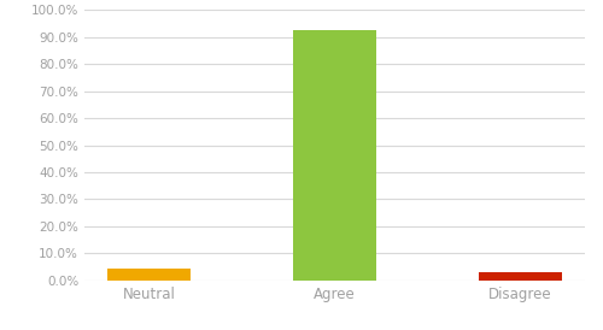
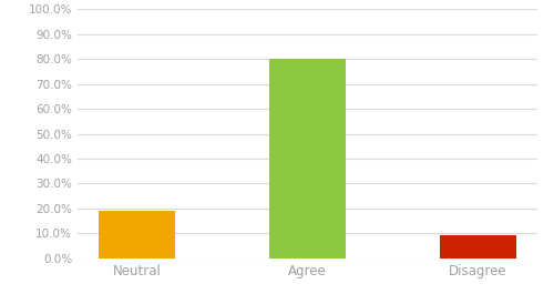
Neutral: 4.5% -> 19.0%
Agree: 92.5% -> 80.0%
Disagree: 3.0% -> 9.5%
